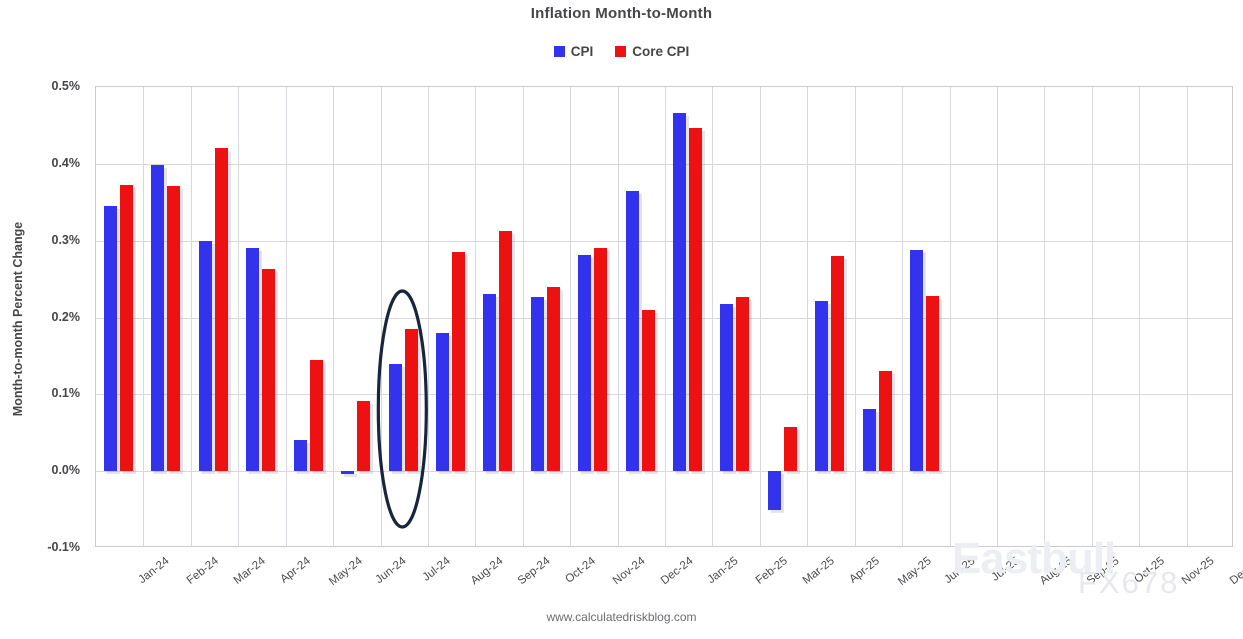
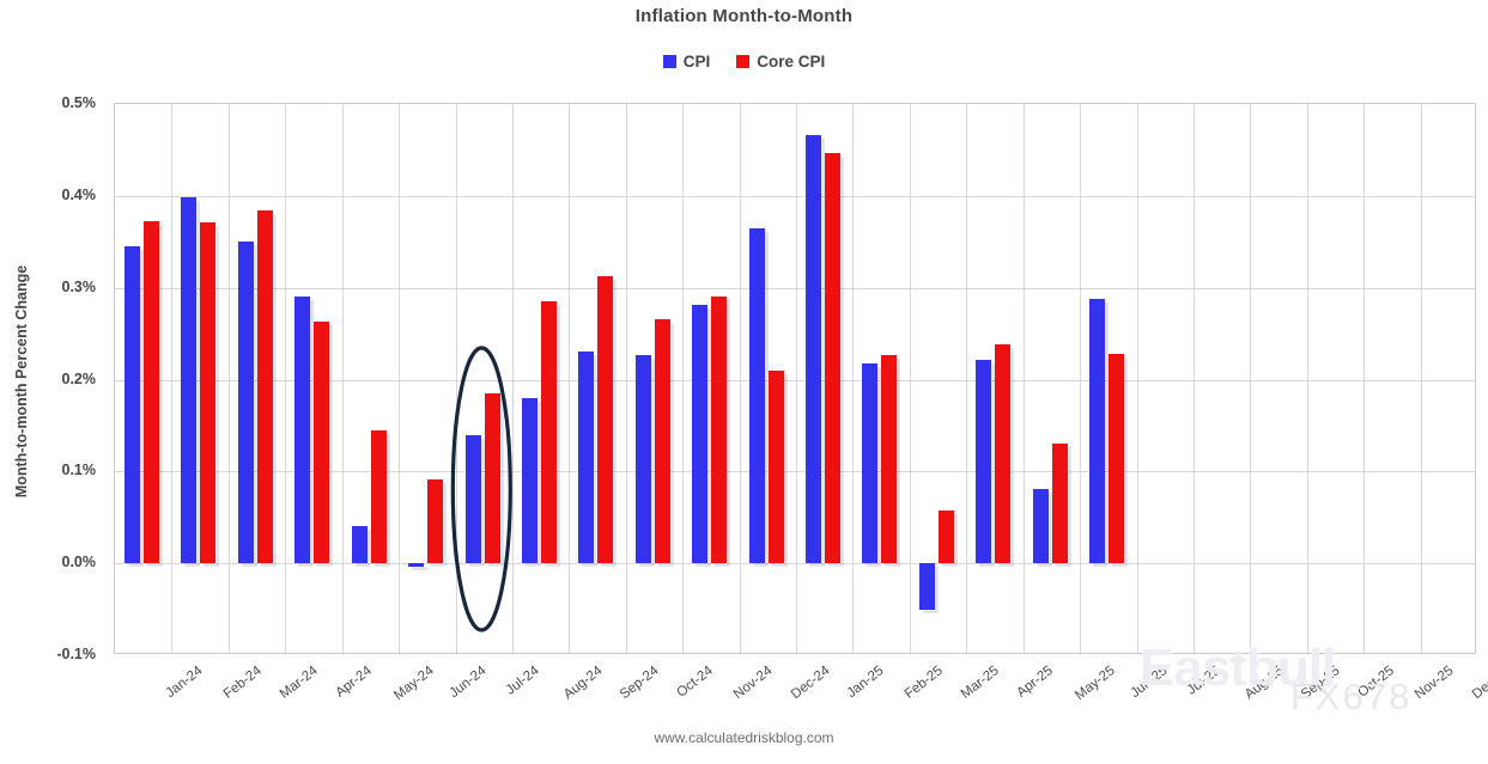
CPI/Mar-24: 0.30% -> 0.35%
Core CPI/Mar-24: 0.42% -> 0.38%
Core CPI/Oct-24: 0.24% -> 0.27%
Core CPI/Apr-25: 0.28% -> 0.24%
